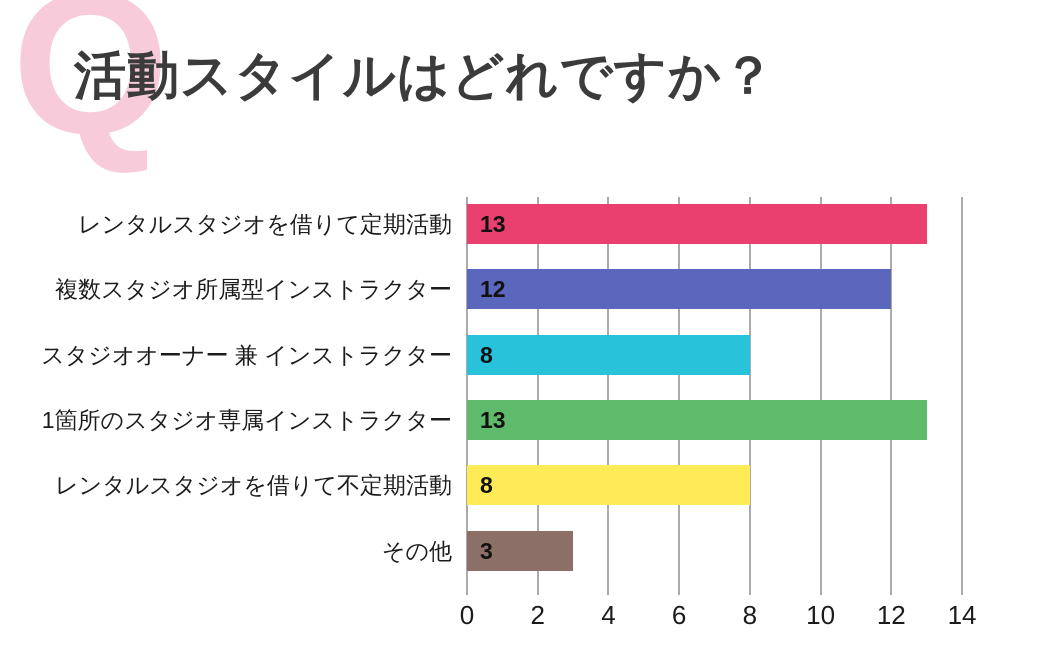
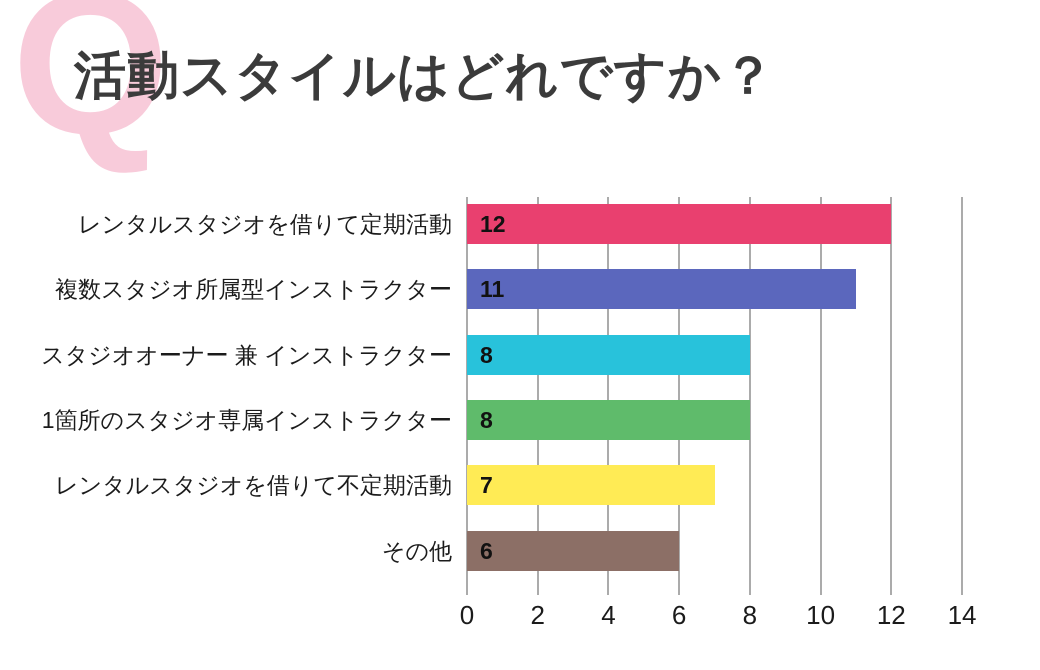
レンタルスタジオを借りて定期活動: 13 -> 12
複数スタジオ所属型インストラクター: 12 -> 11
1箇所のスタジオ専属インストラクター: 13 -> 8
レンタルスタジオを借りて不定期活動: 8 -> 7
その他: 3 -> 6
